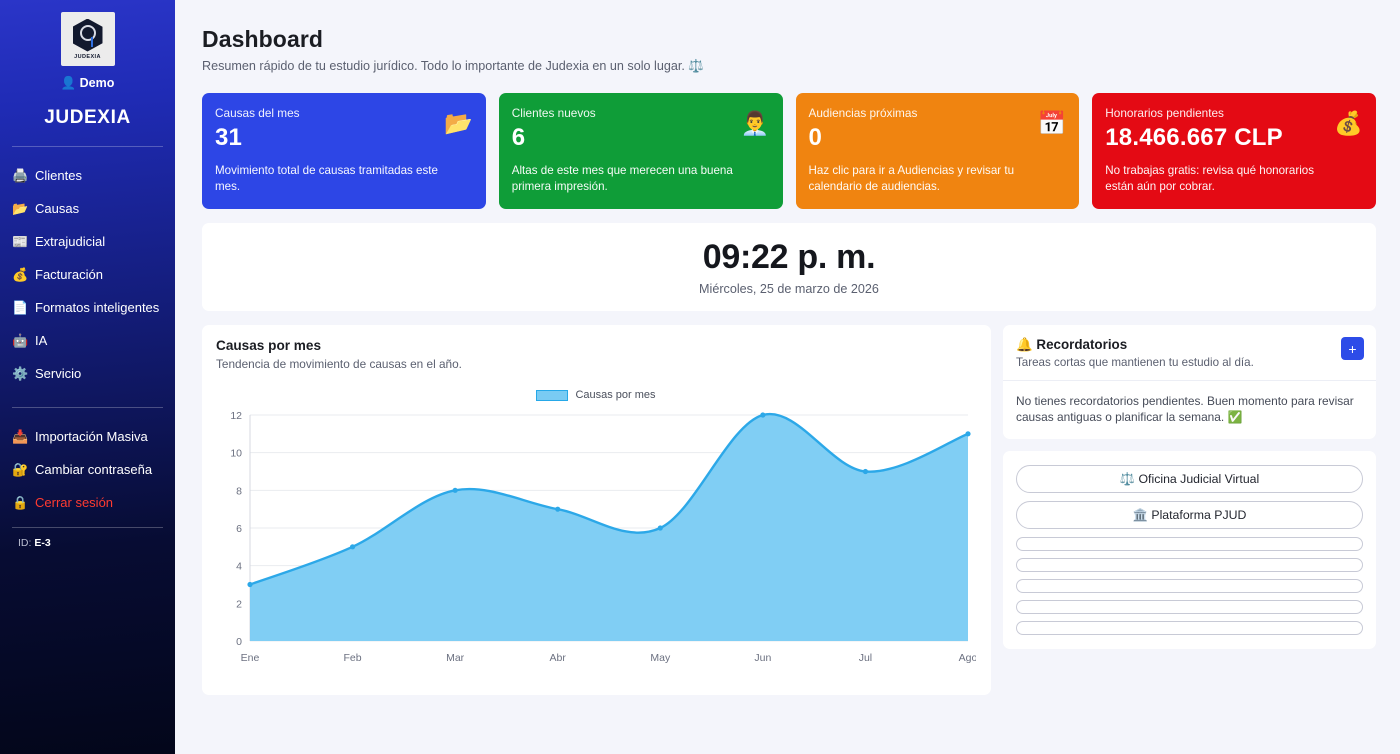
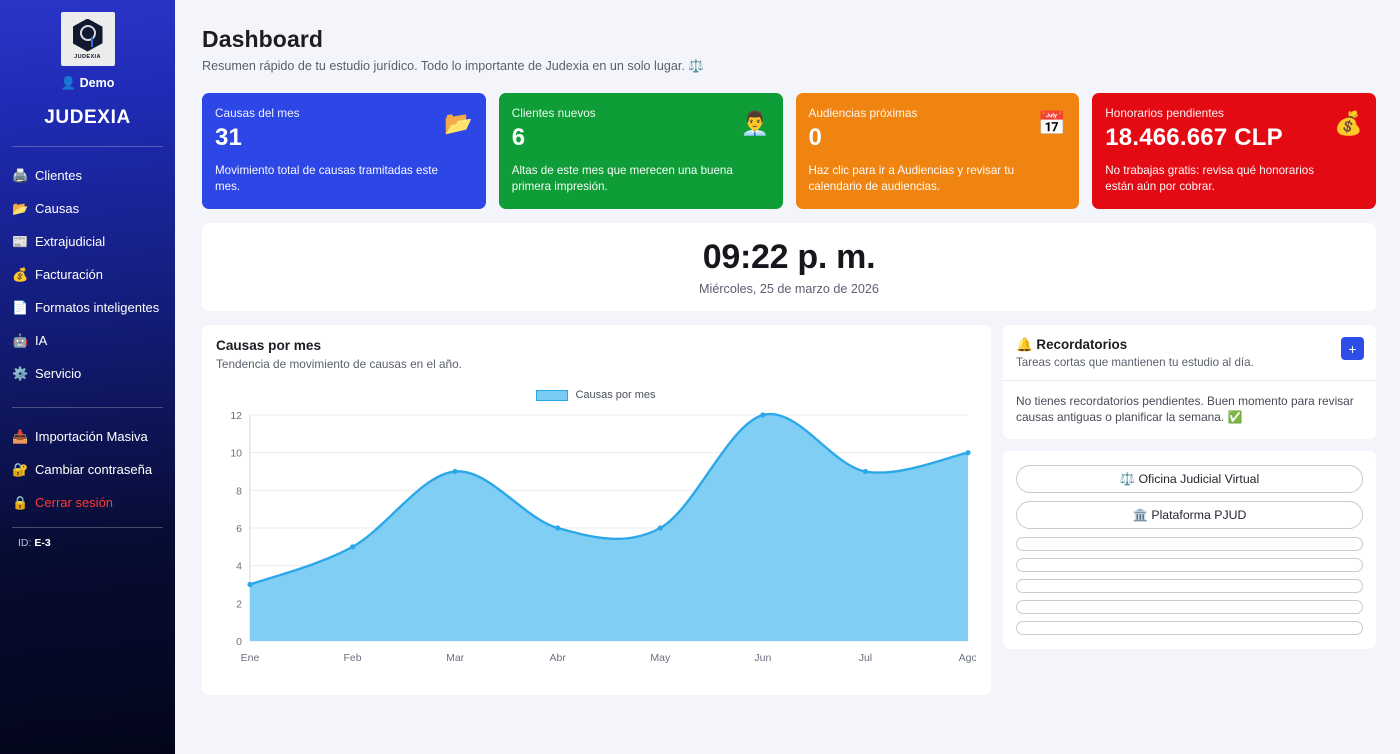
Mar: 8 -> 9
Abr: 7 -> 6
Ago: 11 -> 10
